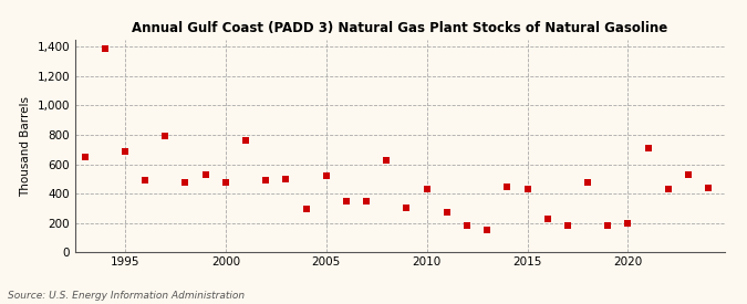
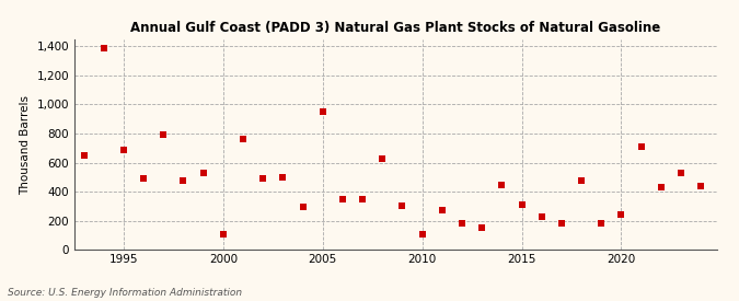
2000: 480 -> 110
2005: 520 -> 950
2010: 430 -> 110
2015: 440 -> 310
2020: 200 -> 240
